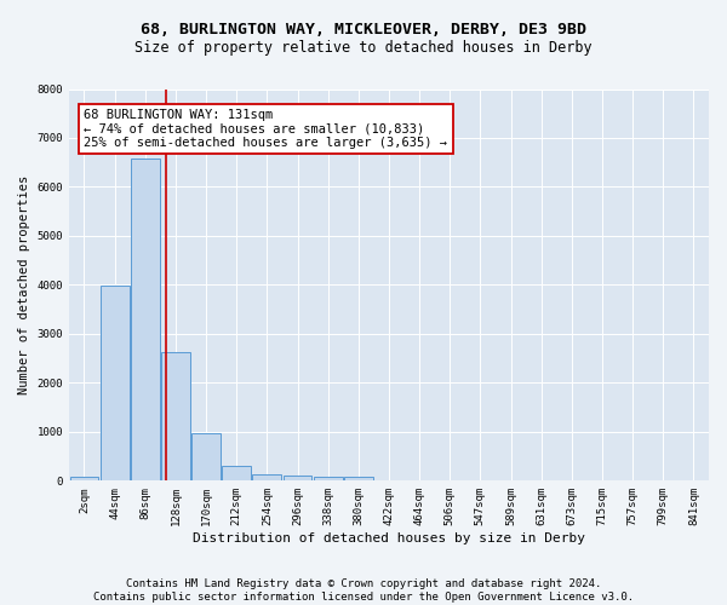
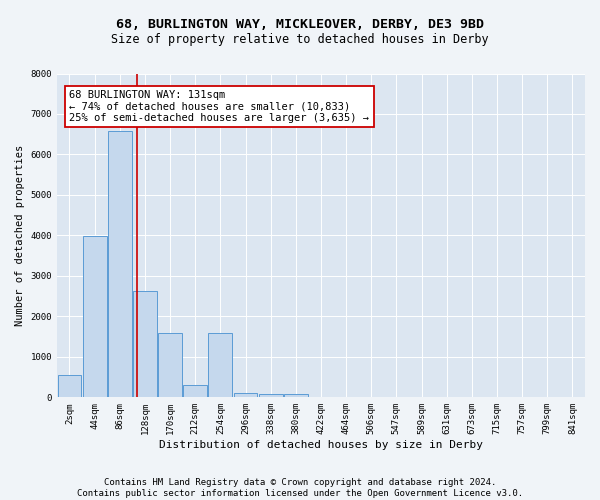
2sqm: 80 -> 550
170sqm: 960 -> 1600
254sqm: 120 -> 1600
